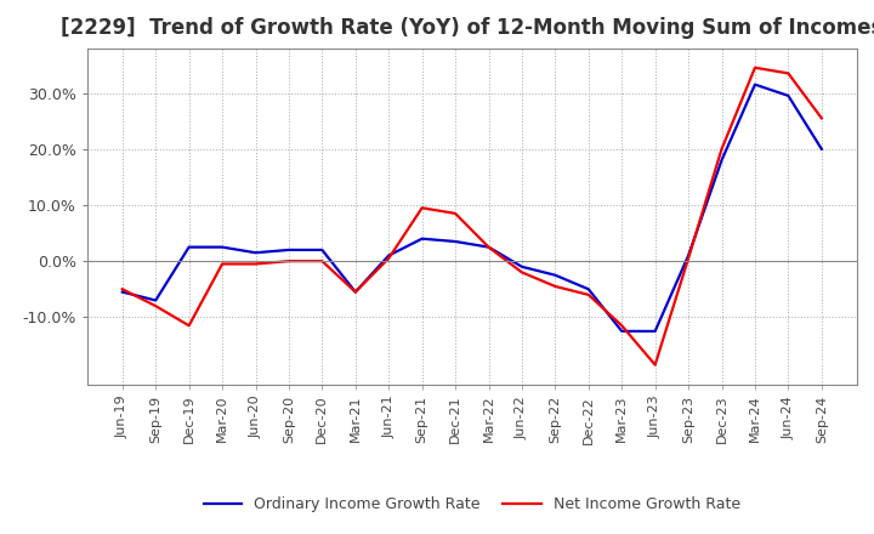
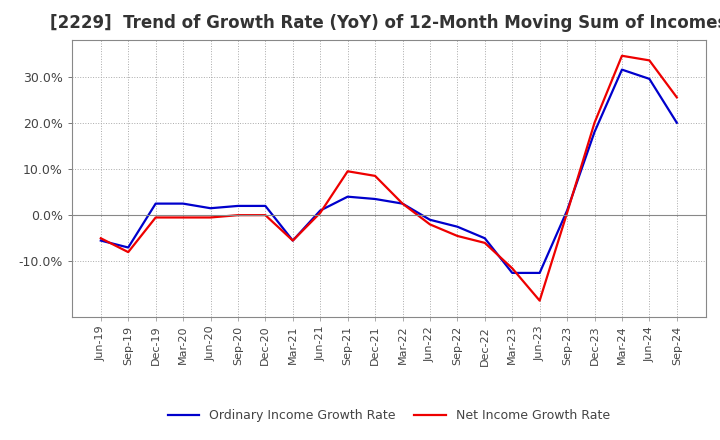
Net Income Growth Rate/Dec-19: -11.5% -> -0.5%
